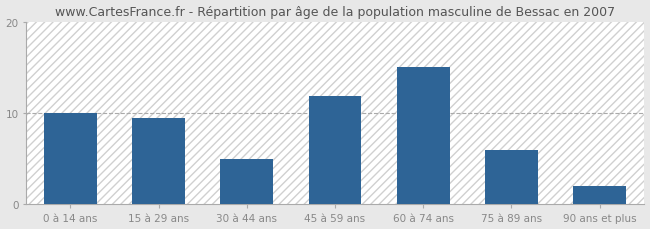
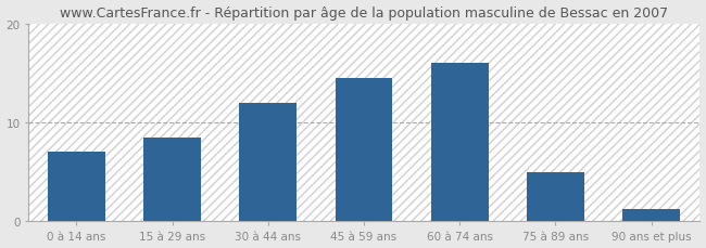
0 à 14 ans: 10.0 -> 7.0
15 à 29 ans: 9.4 -> 8.5
30 à 44 ans: 5.0 -> 12.0
45 à 59 ans: 11.8 -> 14.5
60 à 74 ans: 15.0 -> 16.0
75 à 89 ans: 6.0 -> 5.0
90 ans et plus: 2.0 -> 1.2
